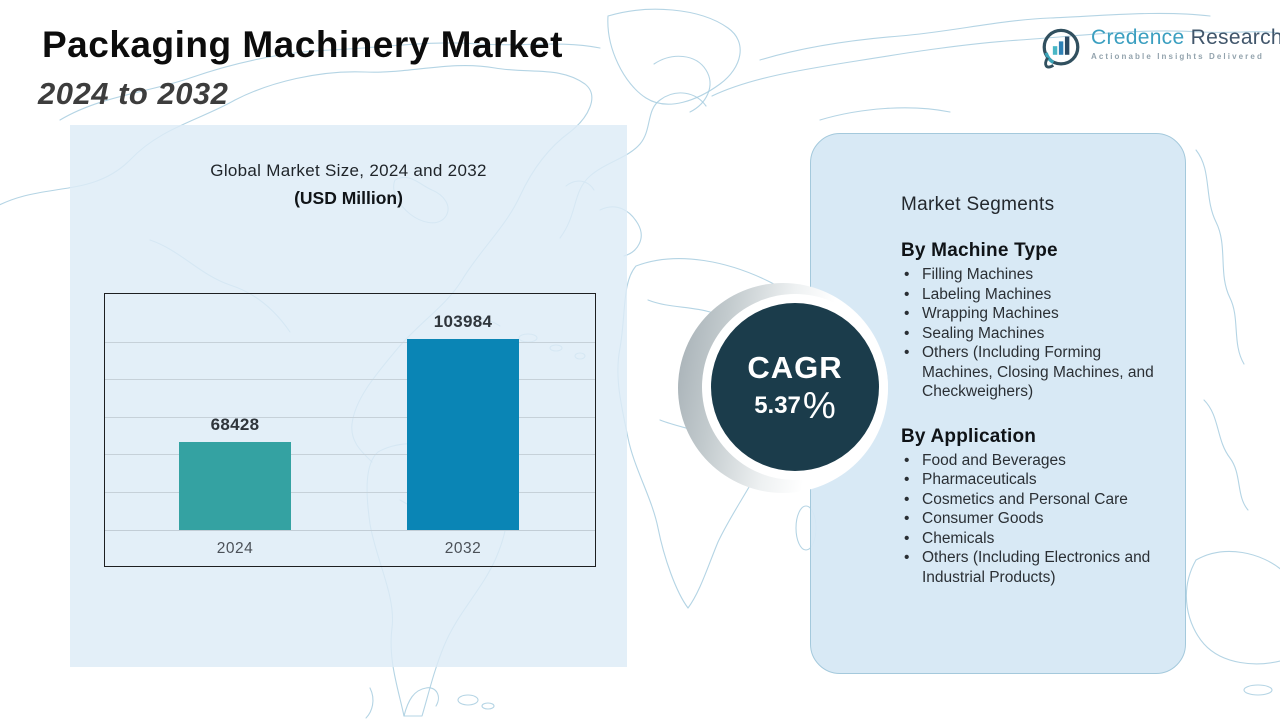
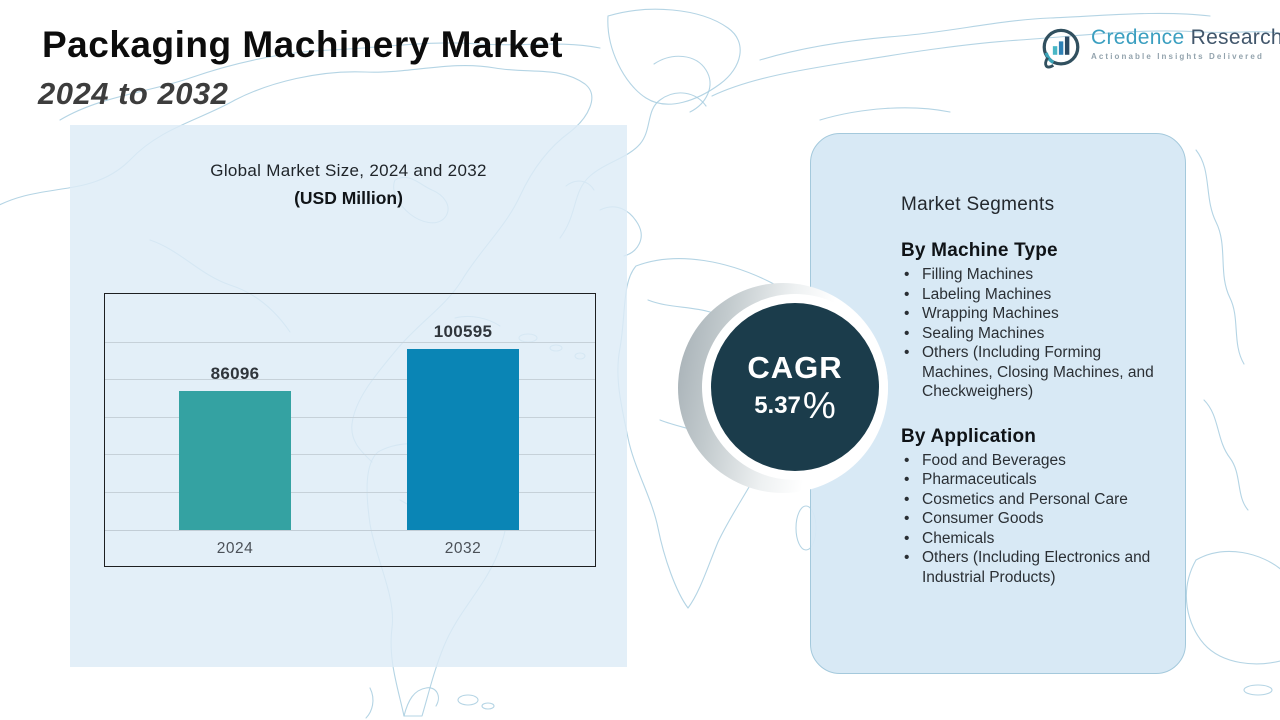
2024: 68428 -> 86096
2032: 103984 -> 100595
